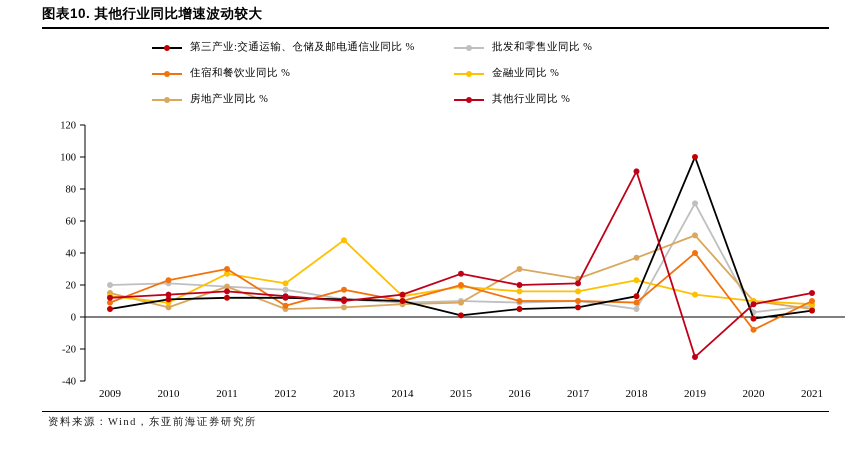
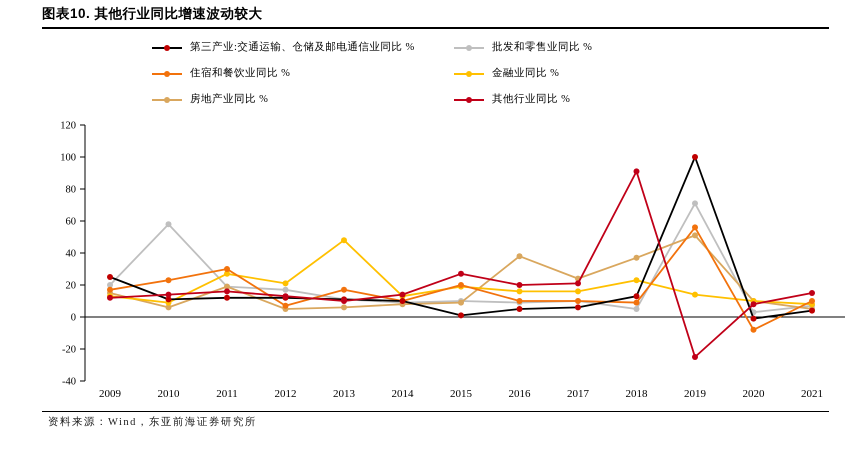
第三产业:交通运输、仓储及邮电通信业同比 %/2009: 5 -> 25
住宿和餐饮业同比 %/2009: 9 -> 17
批发和零售业同比 %/2010: 21 -> 58
房地产业同比 %/2016: 30 -> 38
住宿和餐饮业同比 %/2019: 40 -> 56
